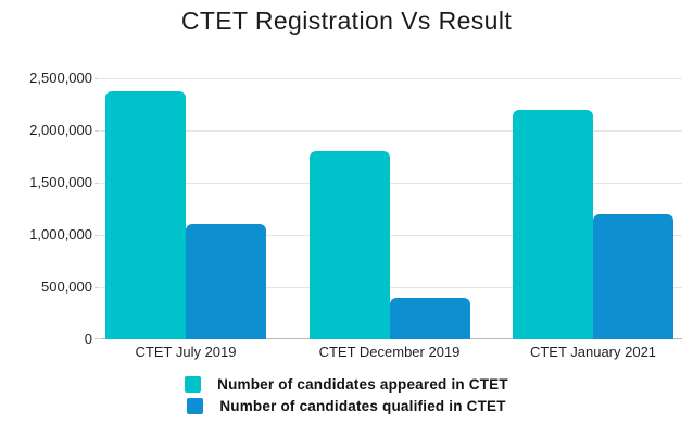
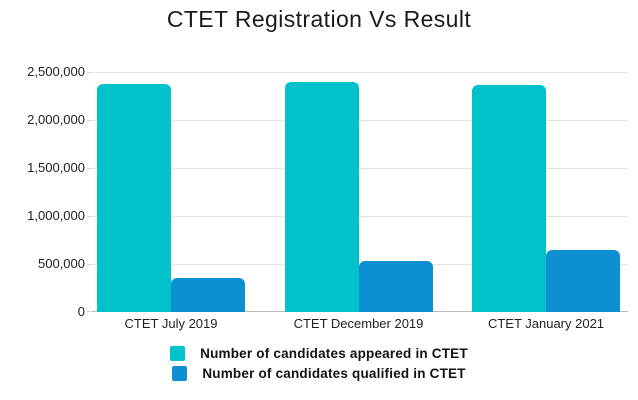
Number of candidates qualified in CTET/CTET July 2019: 1100000 -> 400000
Number of candidates appeared in CTET/CTET December 2019: 1800000 -> 2400000
Number of candidates qualified in CTET/CTET December 2019: 400000 -> 500000
Number of candidates appeared in CTET/CTET January 2021: 2200000 -> 2400000
Number of candidates qualified in CTET/CTET January 2021: 1200000 -> 600000
